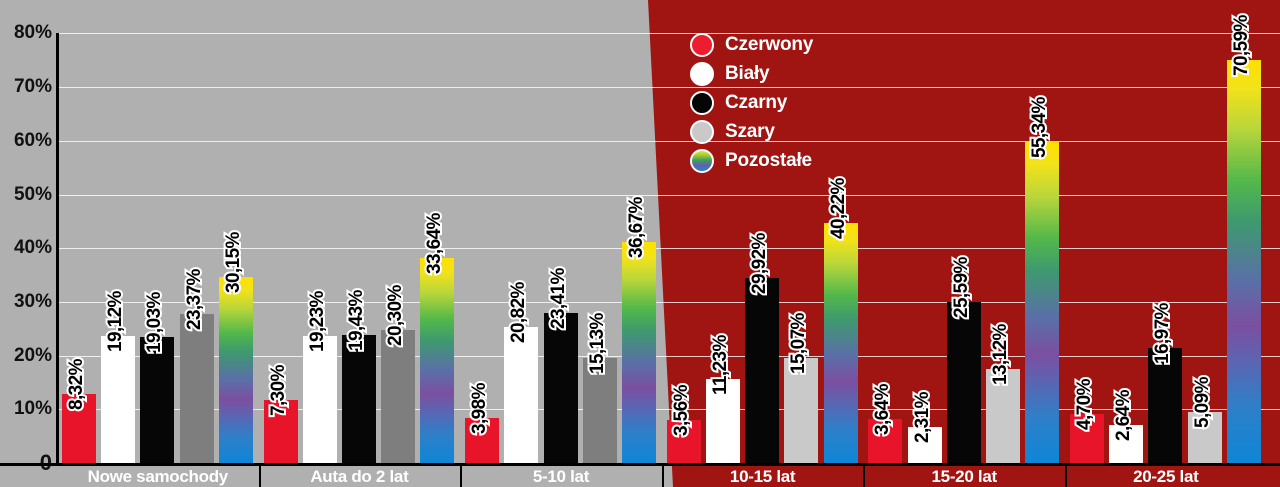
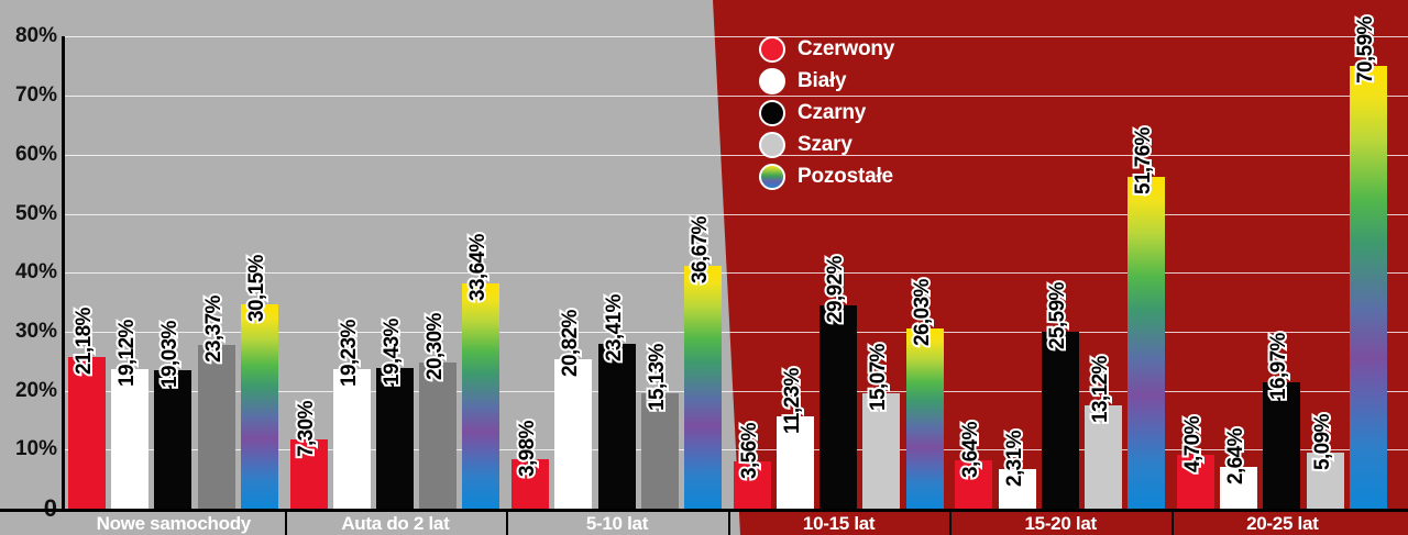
Czerwony/Nowe samochody: 8,32% -> 21,18%
Pozostałe/10-15 lat: 40,22% -> 26,03%
Pozostałe/15-20 lat: 55,34% -> 51,76%
